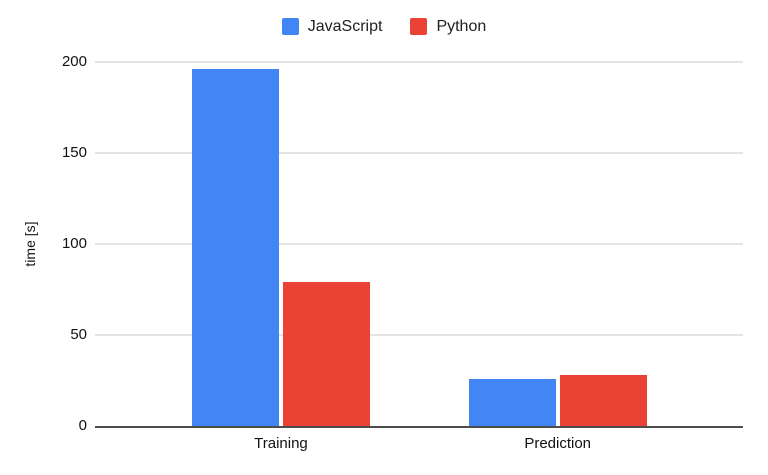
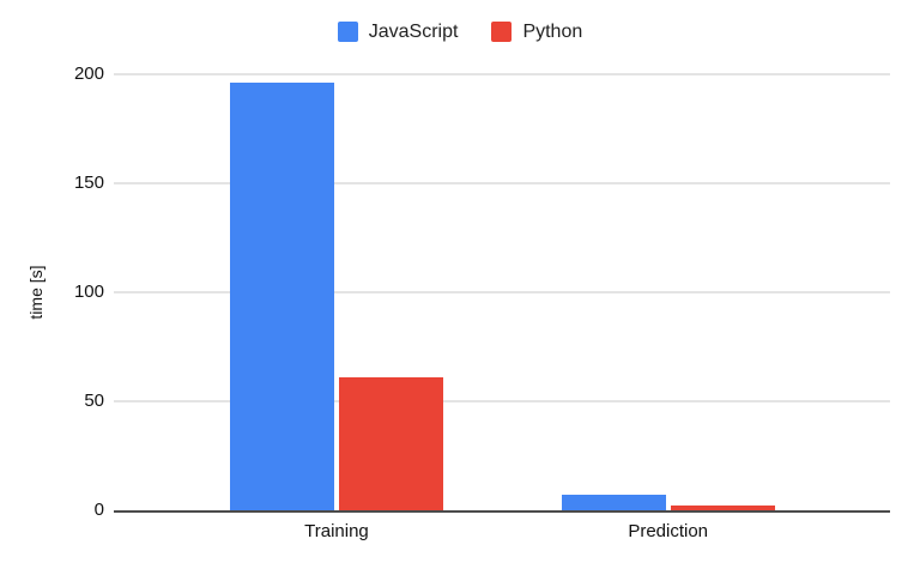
Python/Training: 79 -> 61
JavaScript/Prediction: 26 -> 7
Python/Prediction: 28 -> 2
